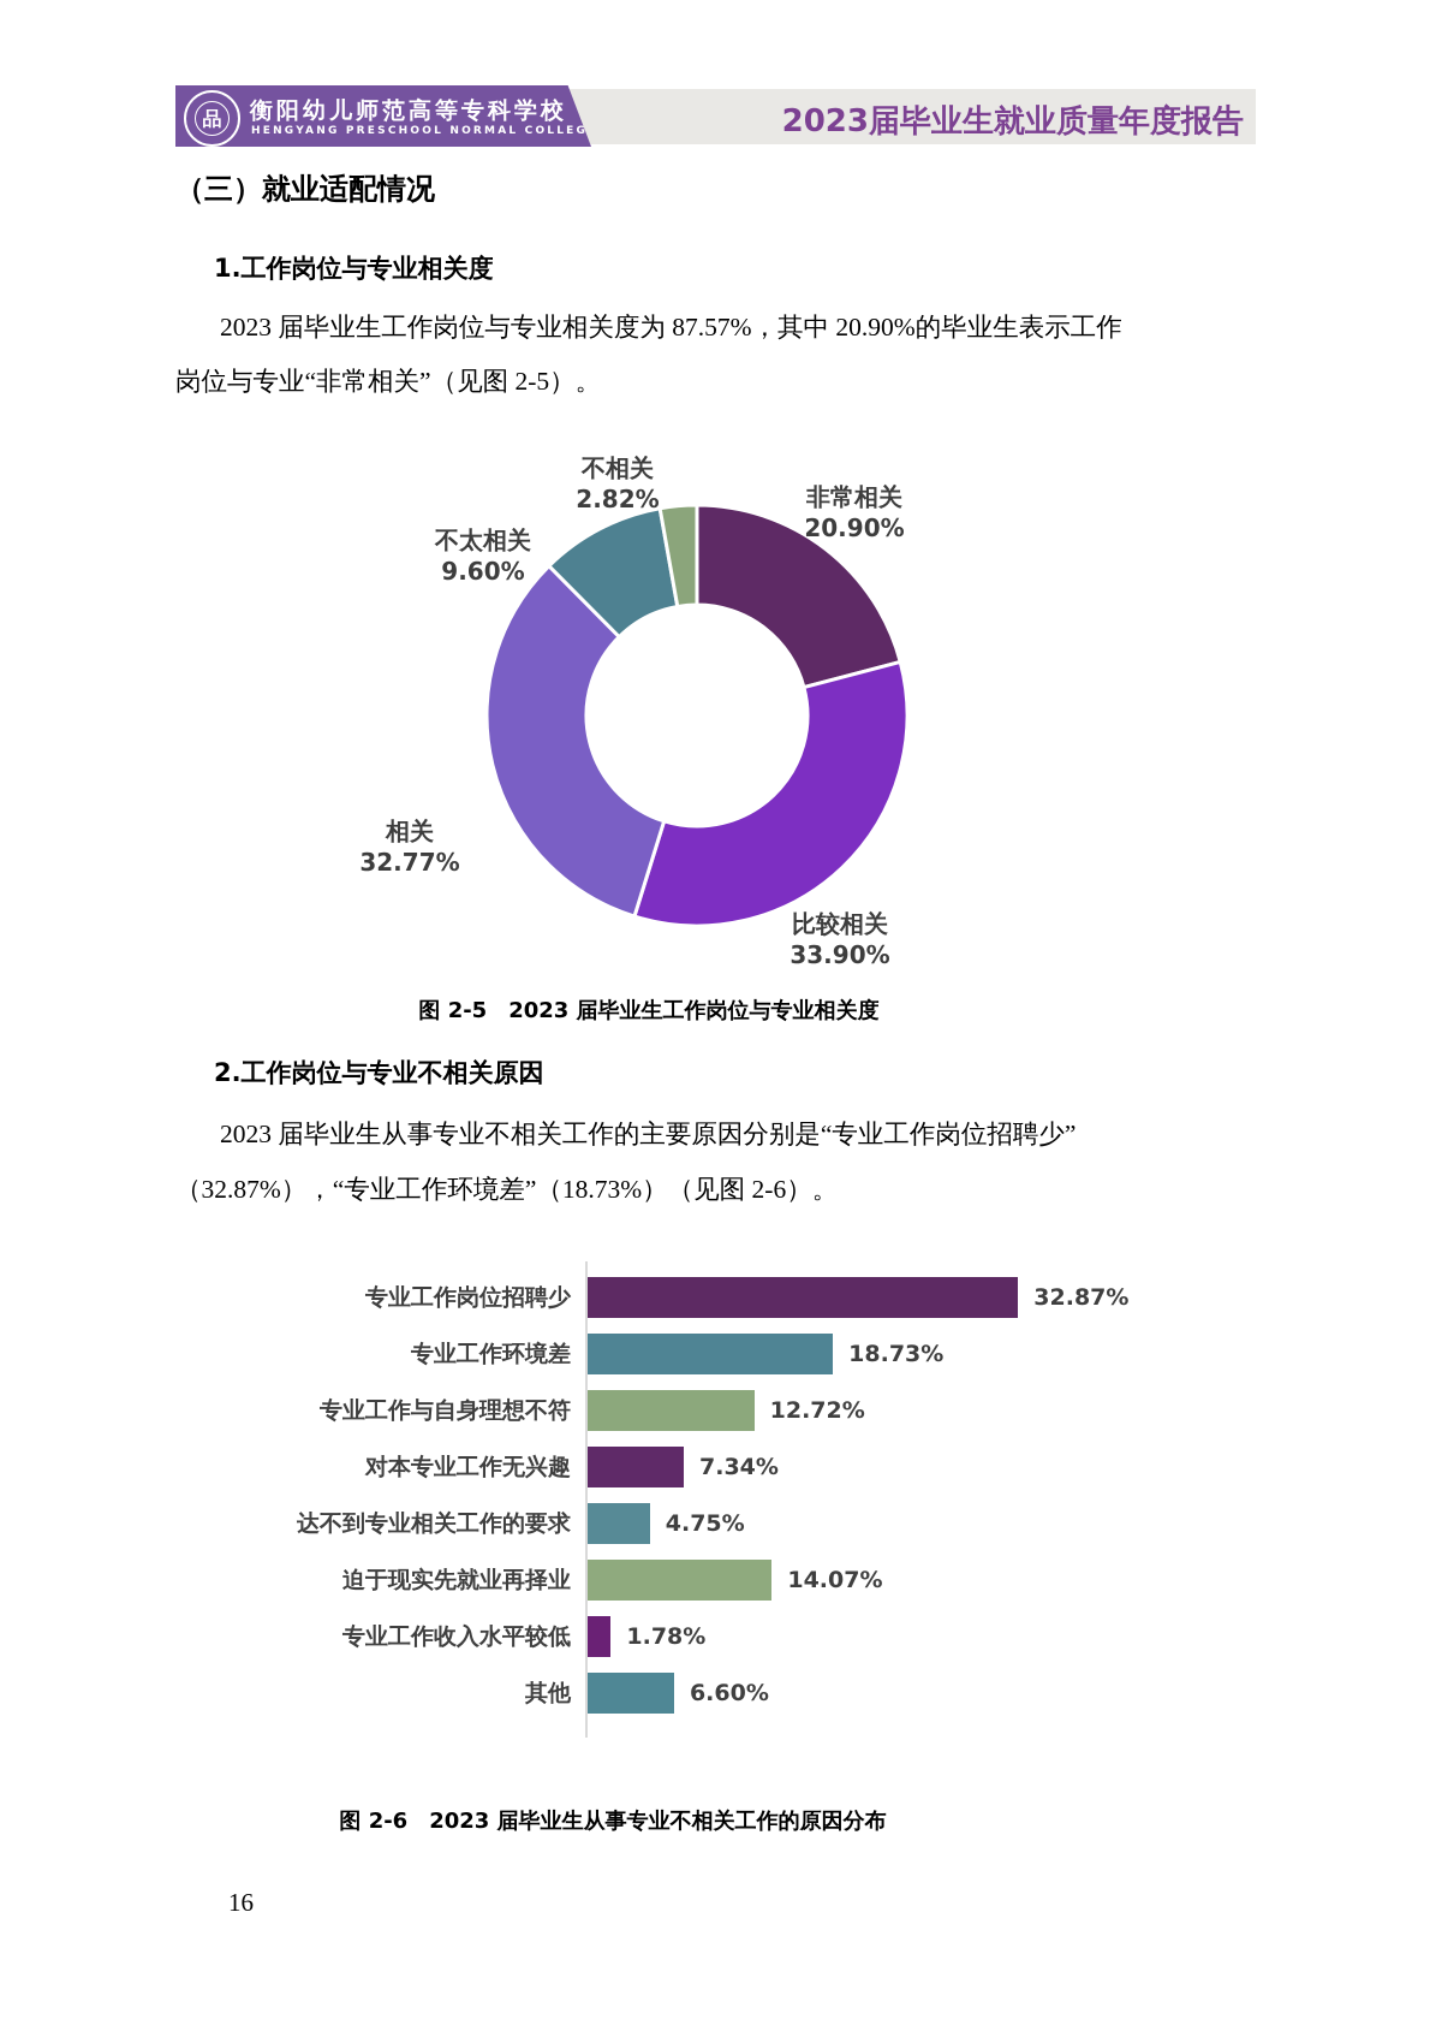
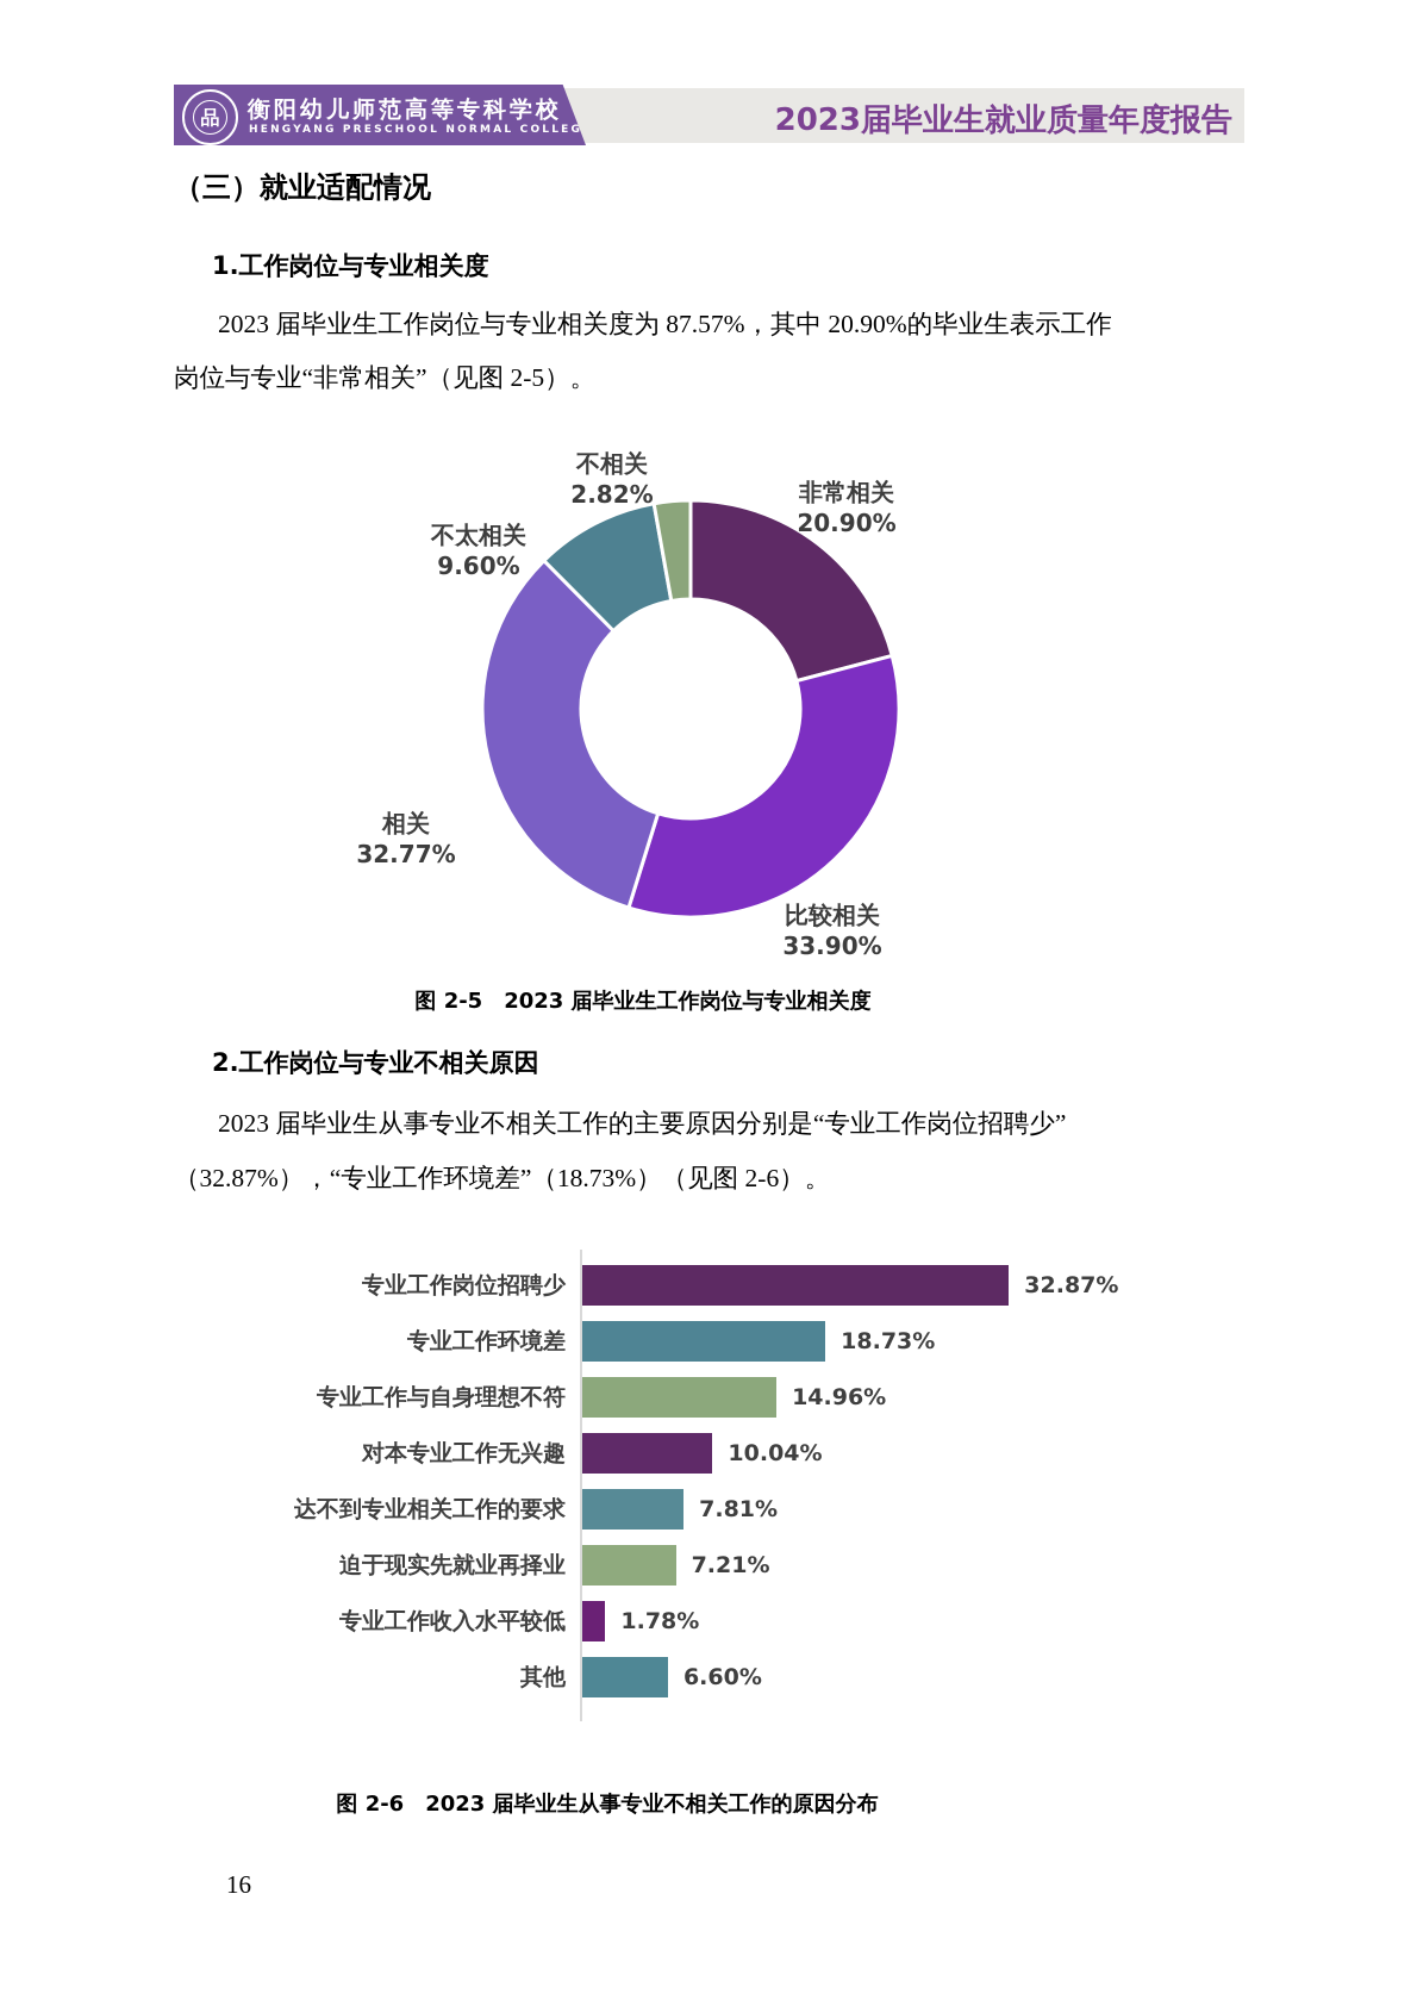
图 2-6 2023届毕业生从事专业不相关工作的原因分布/专业工作与自身理想不符: 12.72% -> 14.96%
图 2-6 2023届毕业生从事专业不相关工作的原因分布/对本专业工作无兴趣: 7.34% -> 10.04%
图 2-6 2023届毕业生从事专业不相关工作的原因分布/达不到专业相关工作的要求: 4.75% -> 7.81%
图 2-6 2023届毕业生从事专业不相关工作的原因分布/迫于现实先就业再择业: 14.07% -> 7.21%
